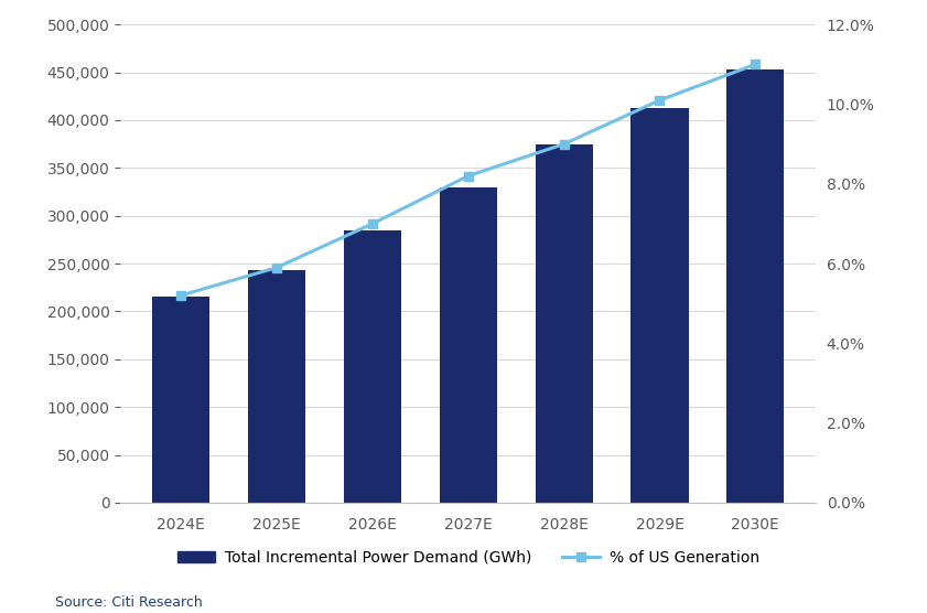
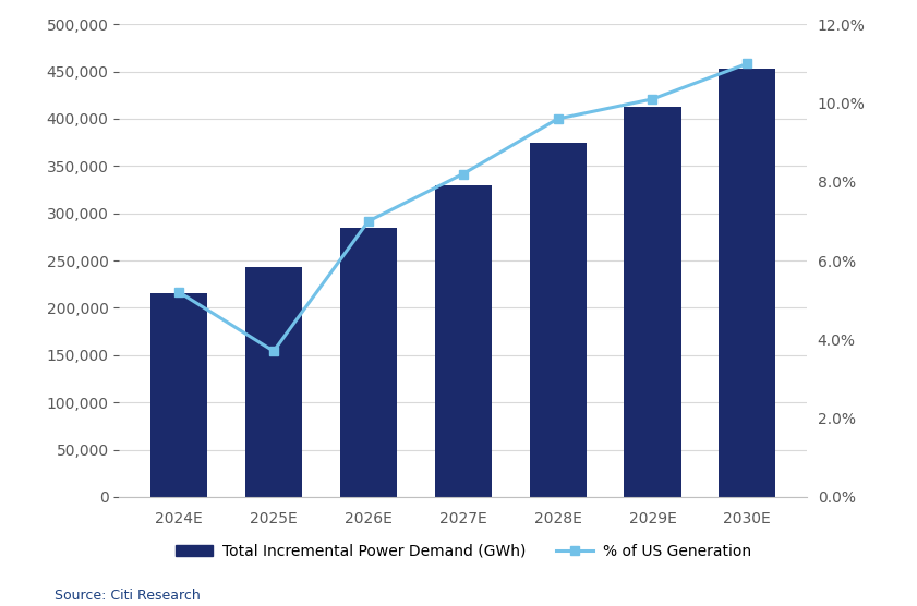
% of US Generation/2025E: 5.9% -> 3.7%
% of US Generation/2028E: 9.0% -> 9.6%
